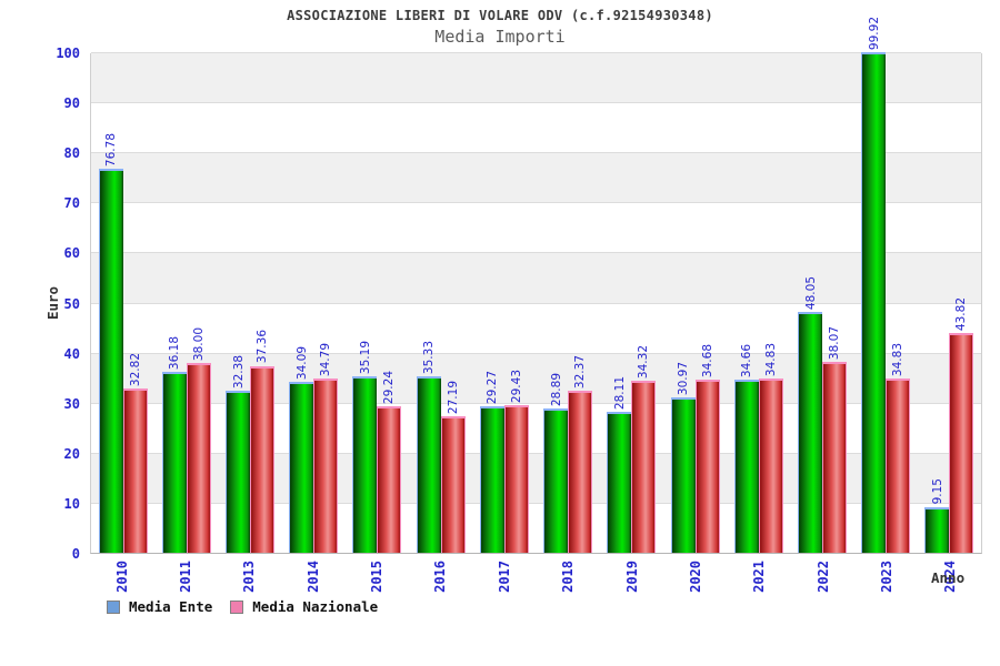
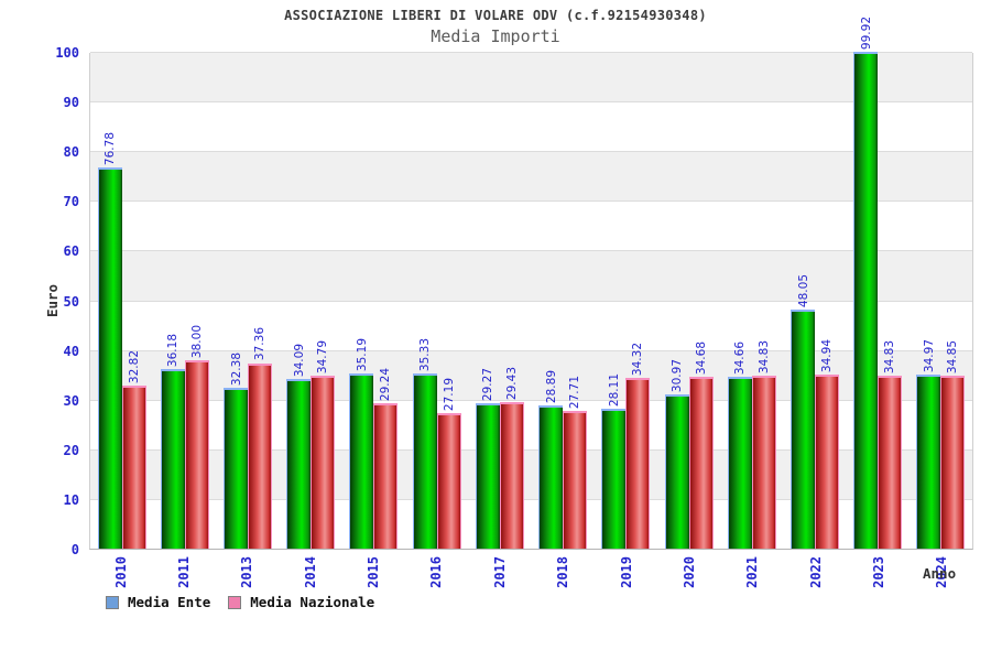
Media Nazionale/2018: 32.37 -> 27.71
Media Nazionale/2022: 38.07 -> 34.94
Media Ente/2024: 9.15 -> 34.97
Media Nazionale/2024: 43.82 -> 34.85
